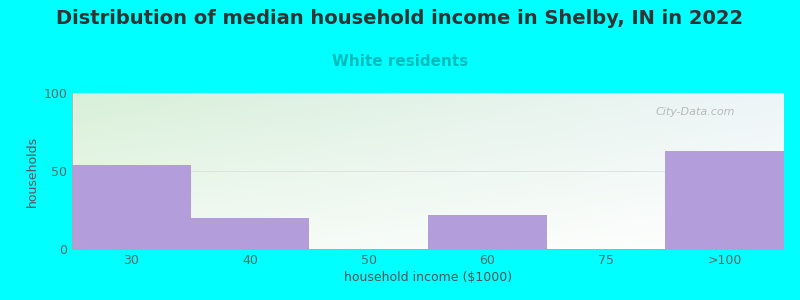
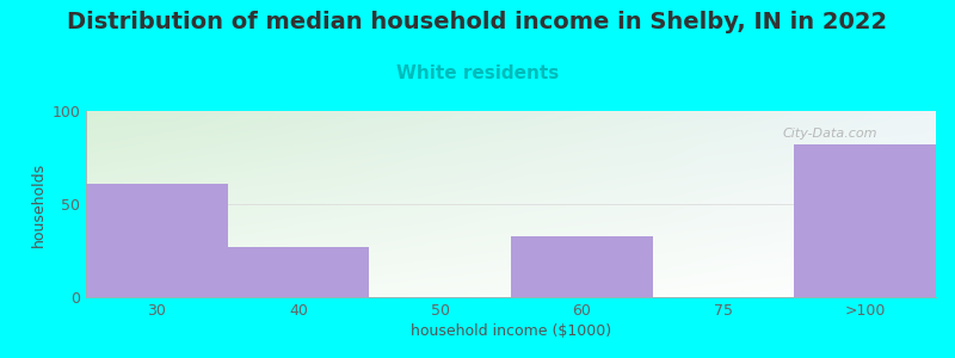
30: 54 -> 61
40: 20 -> 27
60: 22 -> 33
>100: 63 -> 82
